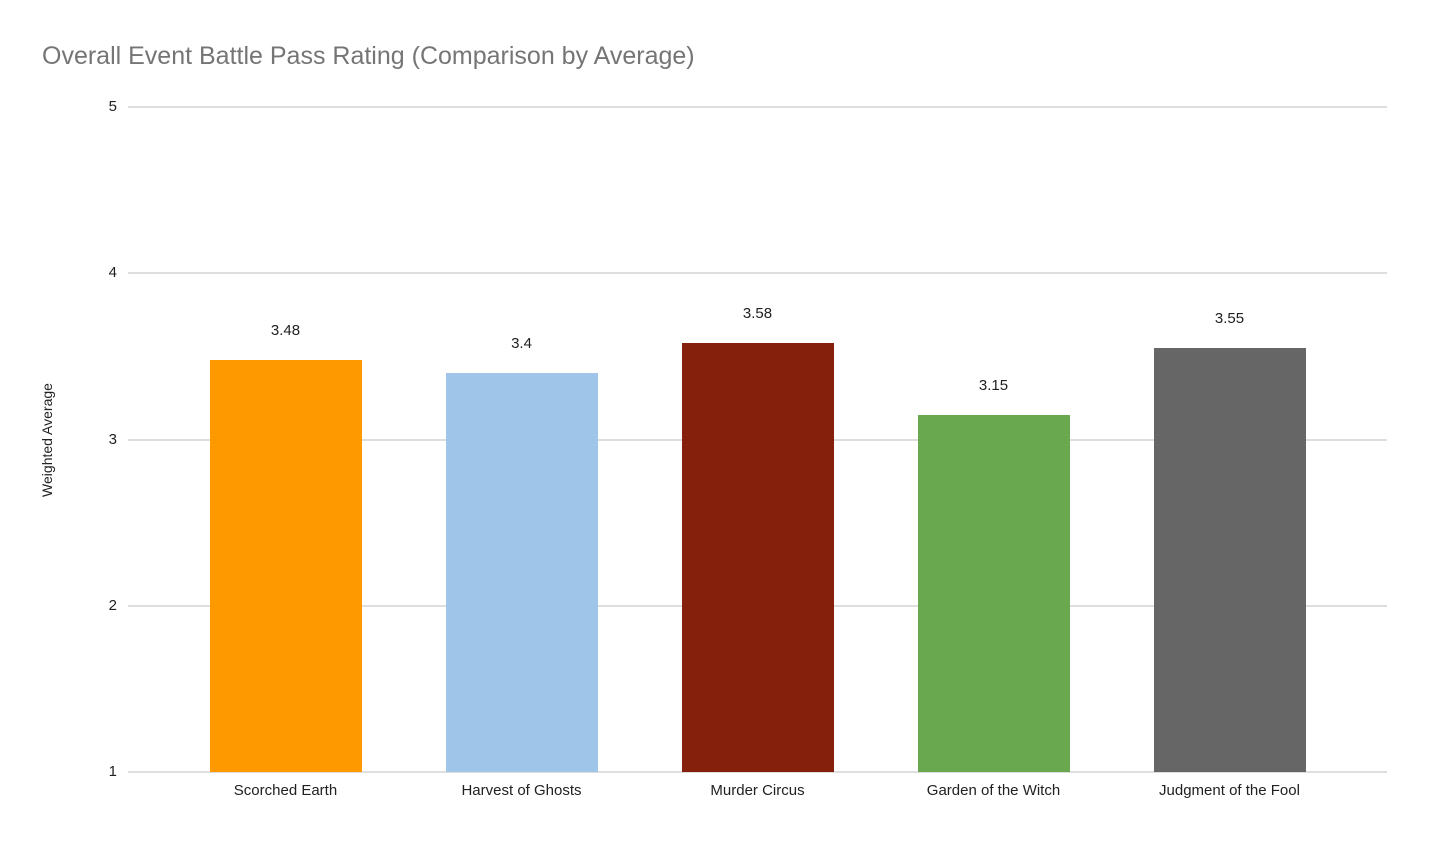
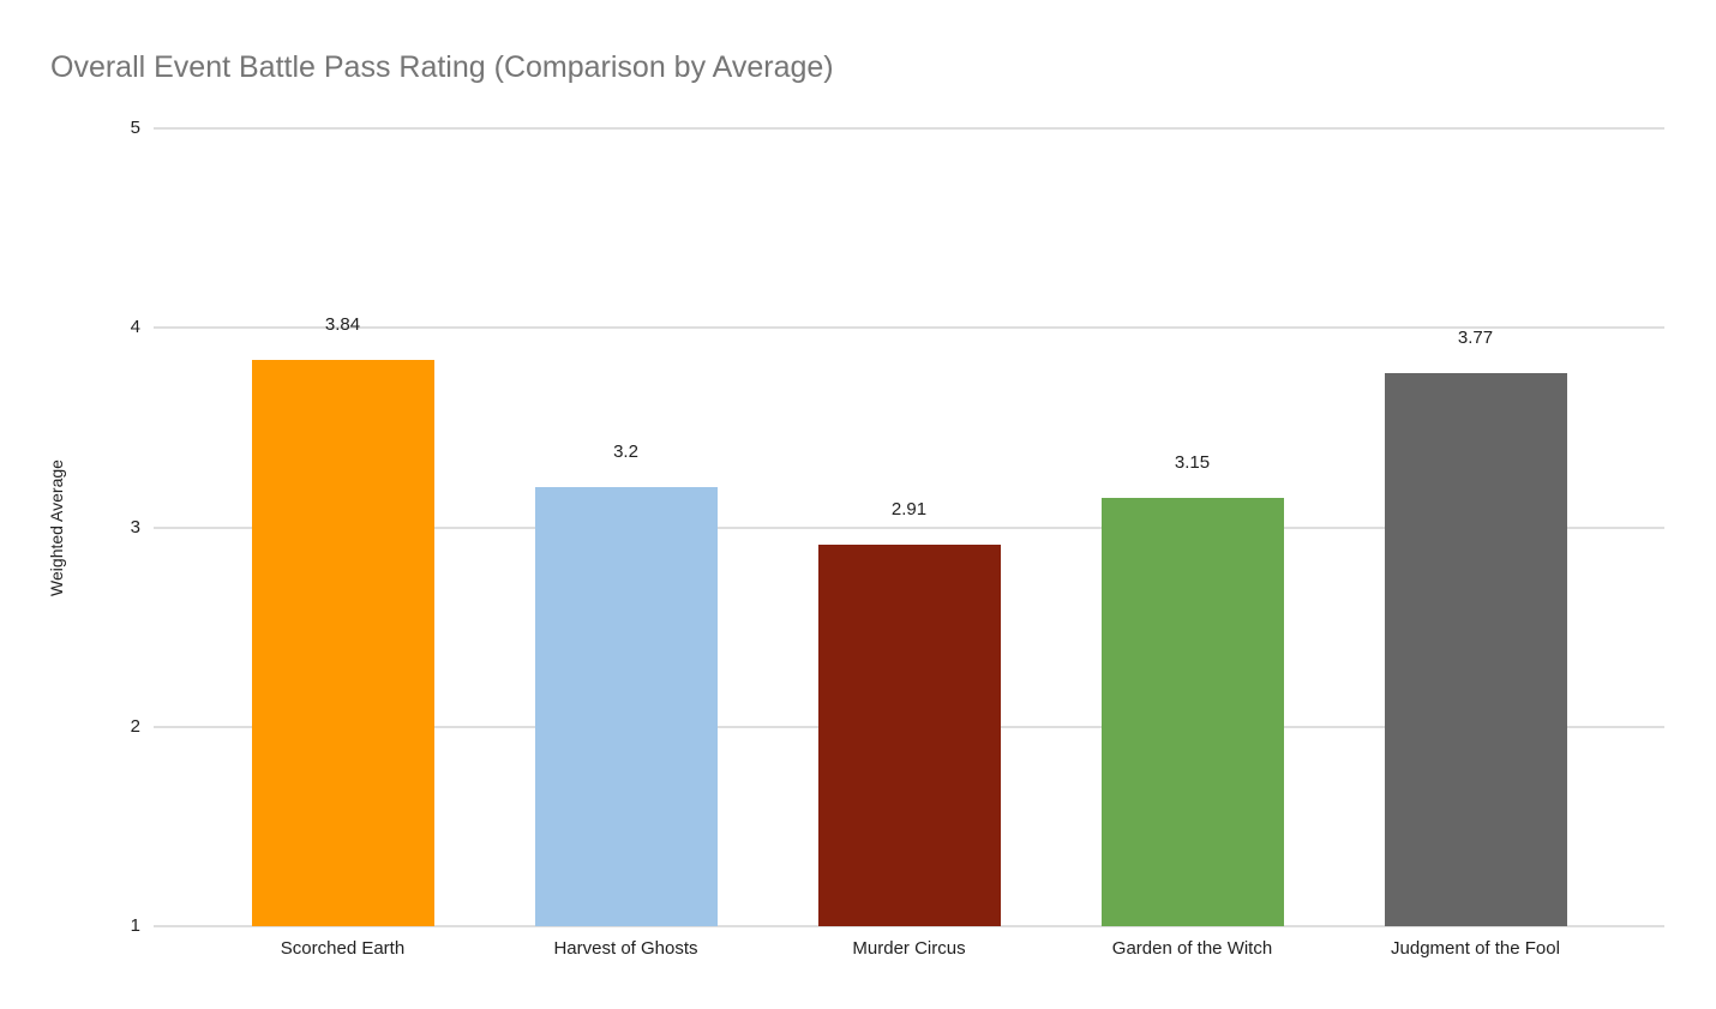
Scorched Earth: 3.48 -> 3.84
Harvest of Ghosts: 3.4 -> 3.2
Murder Circus: 3.58 -> 2.91
Judgment of the Fool: 3.55 -> 3.77
